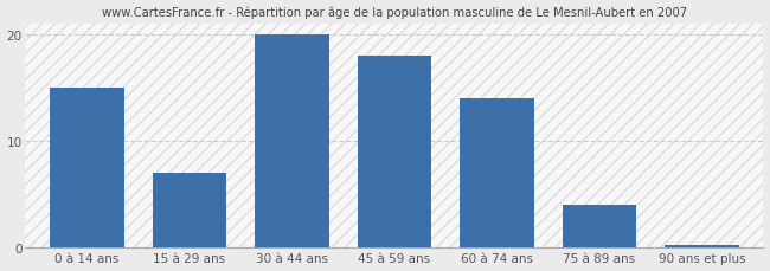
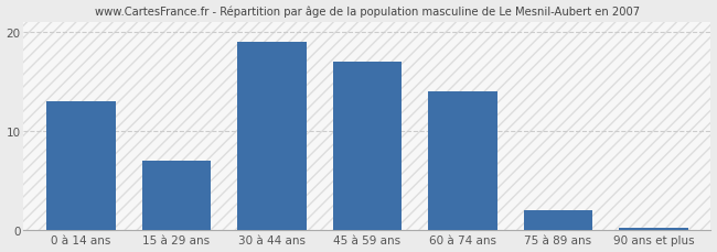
0 à 14 ans: 15.0 -> 13.0
30 à 44 ans: 20.0 -> 19.0
45 à 59 ans: 18.0 -> 17.0
75 à 89 ans: 4.0 -> 2.0
